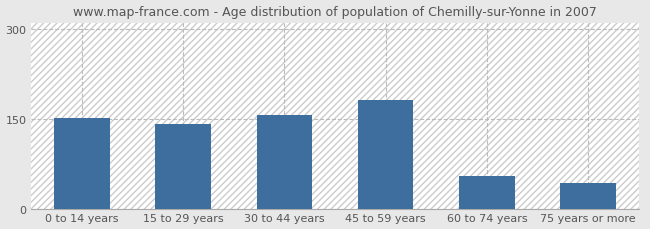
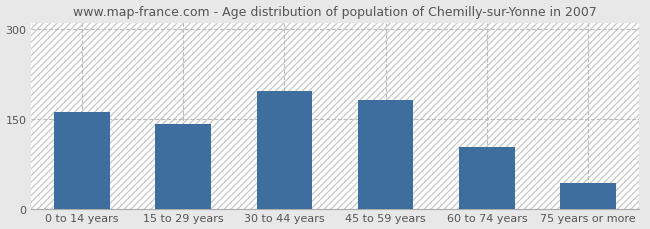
0 to 14 years: 152 -> 162
30 to 44 years: 157 -> 196
60 to 74 years: 55 -> 102
